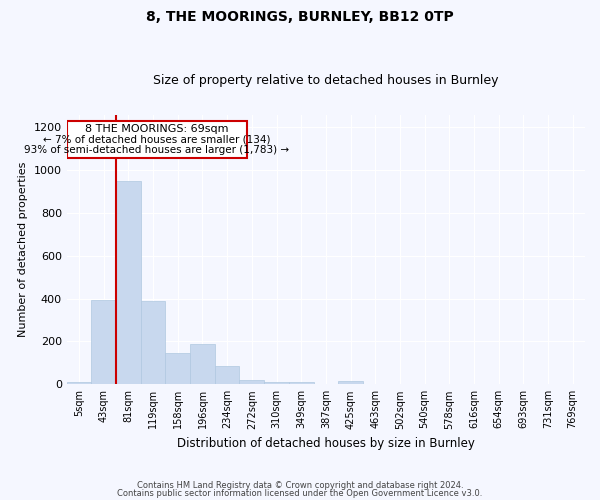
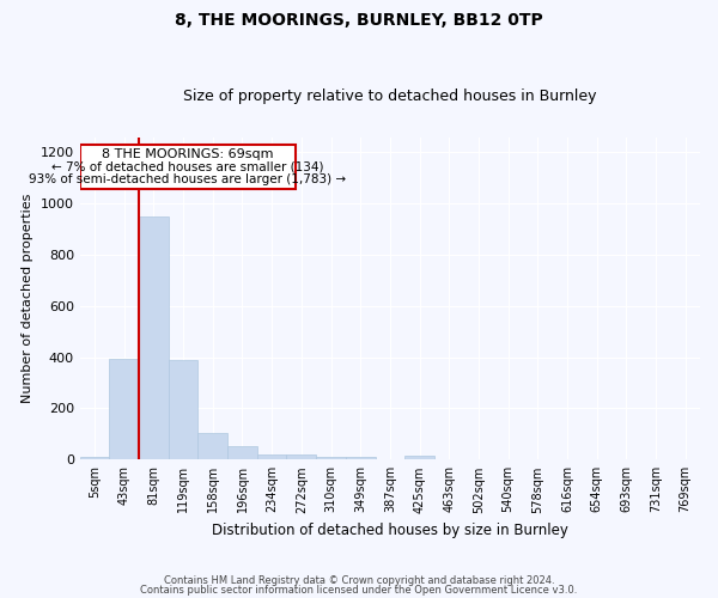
158sqm: 145 -> 105
196sqm: 190 -> 55
234sqm: 85 -> 22
